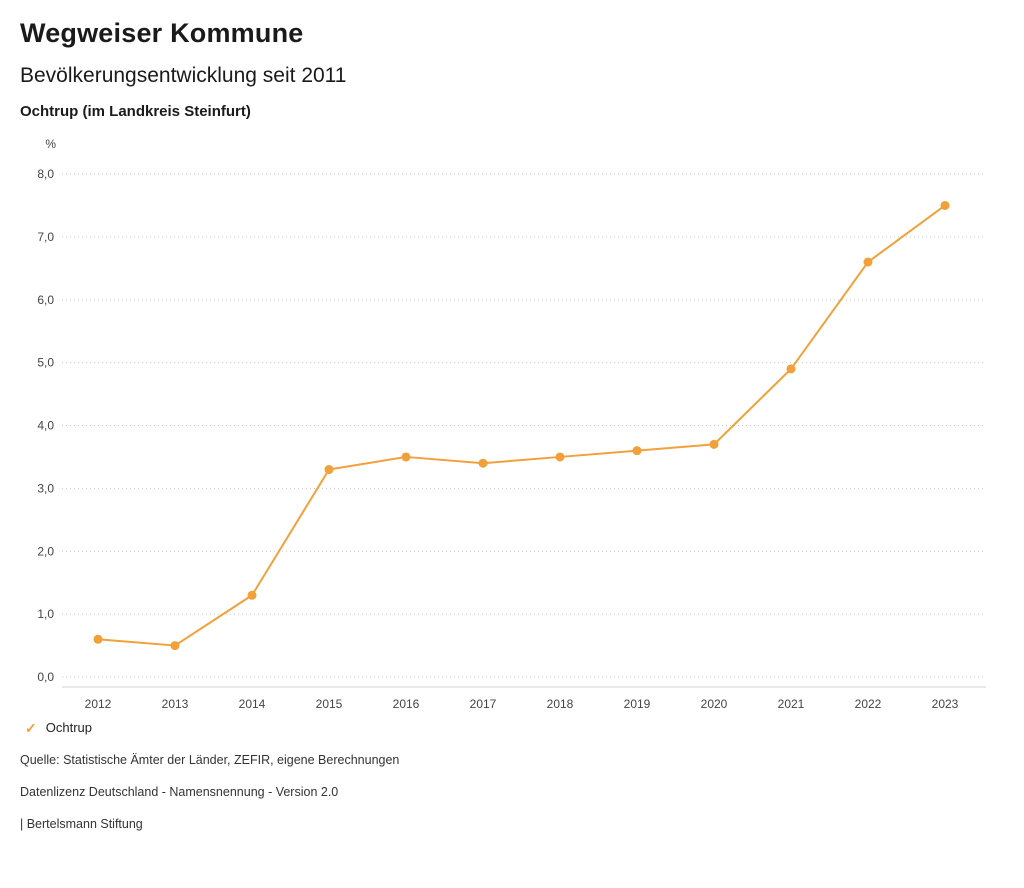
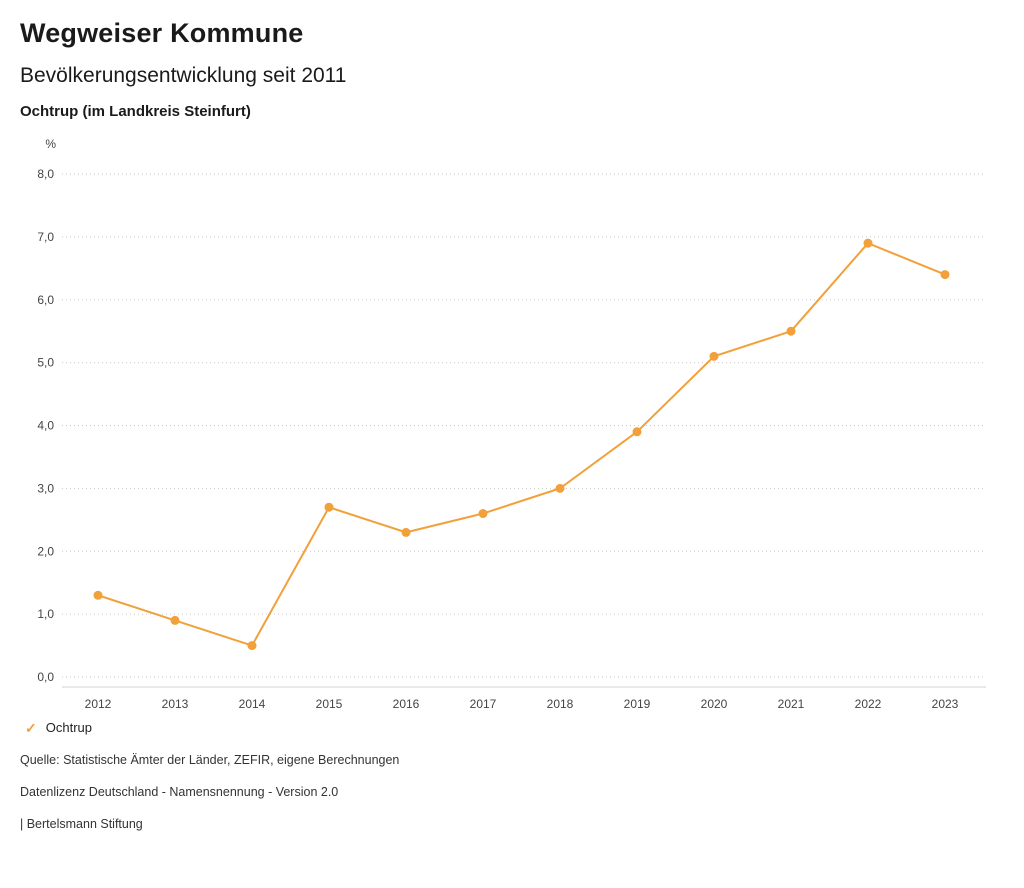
2012: 0,6 -> 1,3
2013: 0,5 -> 0,9
2014: 1,3 -> 0,5
2015: 3,3 -> 2,7
2016: 3,5 -> 2,3
2017: 3,4 -> 2,6
2018: 3,5 -> 3,0
2019: 3,6 -> 3,9
2020: 3,7 -> 5,1
2021: 4,9 -> 5,5
2022: 6,6 -> 6,9
2023: 7,5 -> 6,4
